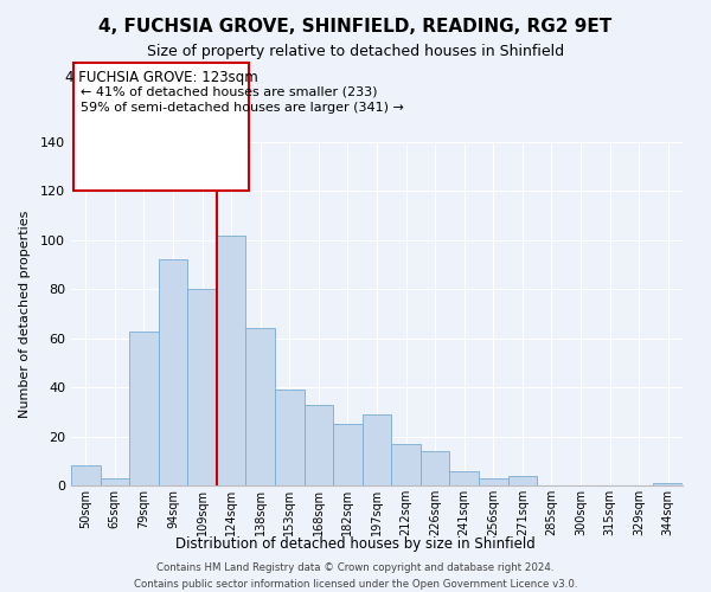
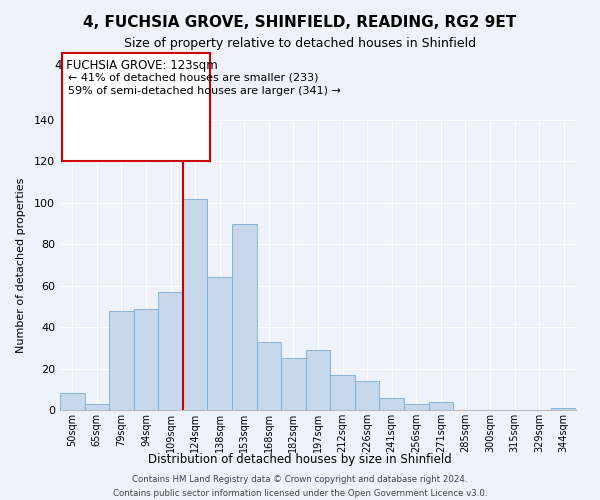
79sqm: 63 -> 48
94sqm: 92 -> 49
109sqm: 80 -> 57
153sqm: 39 -> 90
